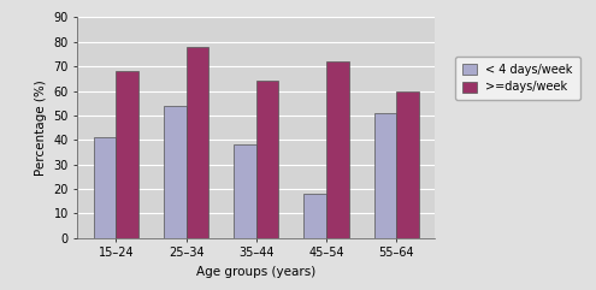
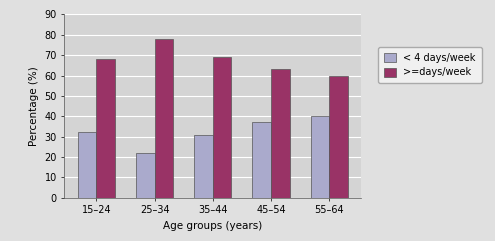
< 4 days/week/15–24: 41 -> 32
< 4 days/week/25–34: 54 -> 22
< 4 days/week/35–44: 38 -> 31
>=days/week/35–44: 64 -> 69
< 4 days/week/45–54: 18 -> 37
>=days/week/45–54: 72 -> 63
< 4 days/week/55–64: 51 -> 40
